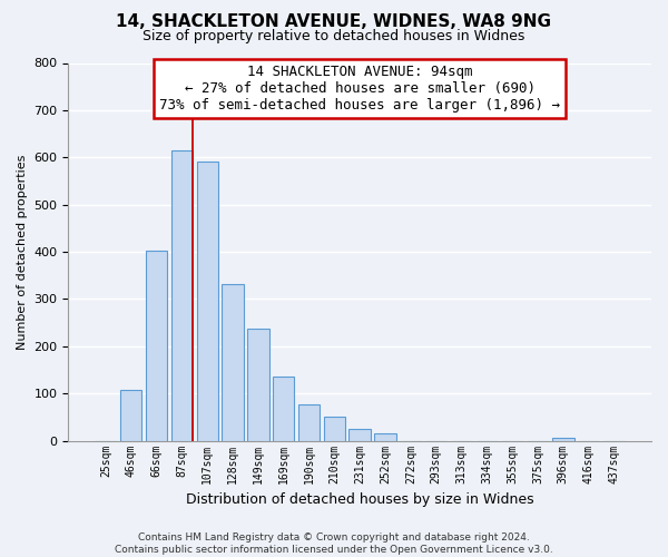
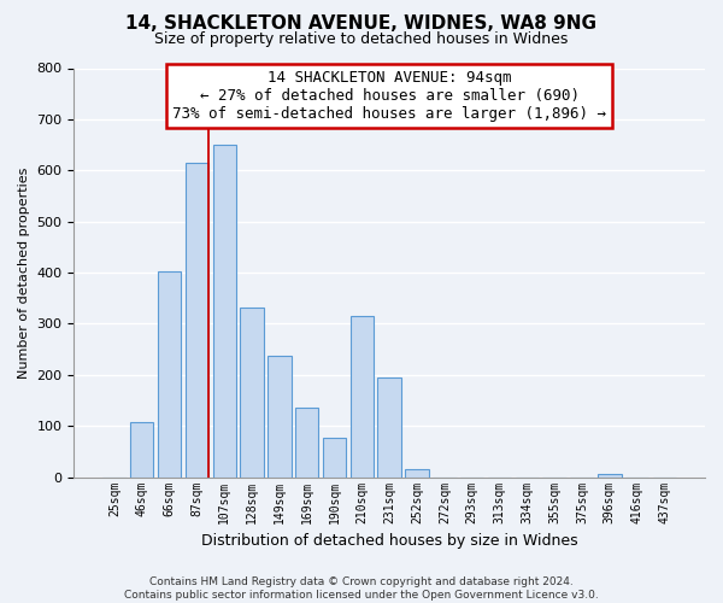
107sqm: 591 -> 650
210sqm: 50 -> 315
231sqm: 25 -> 195
